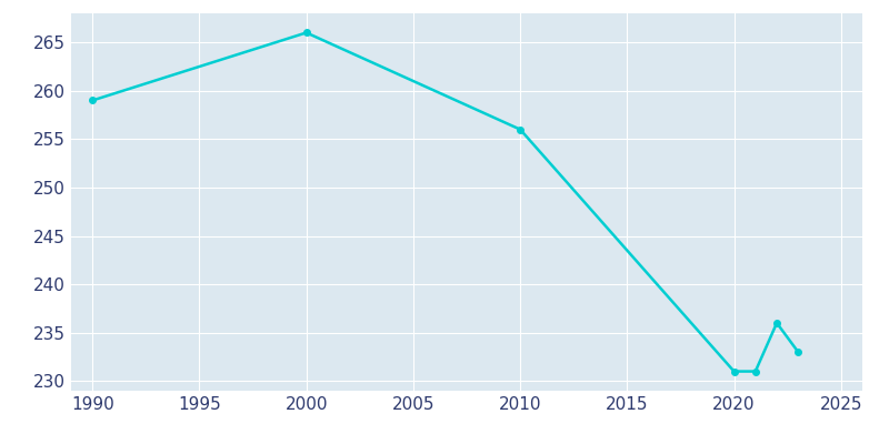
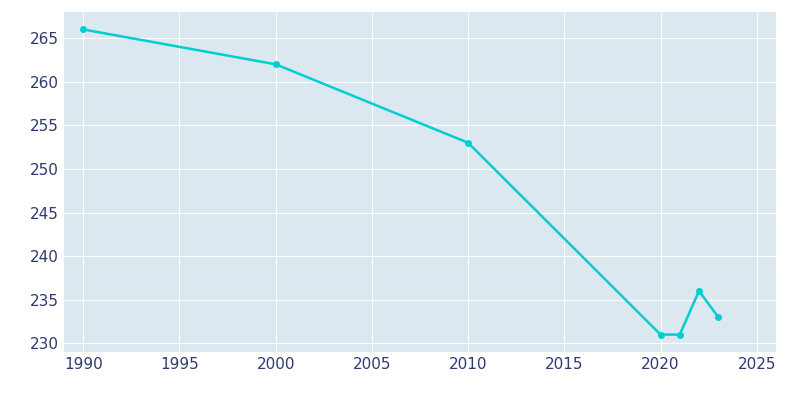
1990: 259 -> 266
2000: 266 -> 262
2010: 256 -> 253
